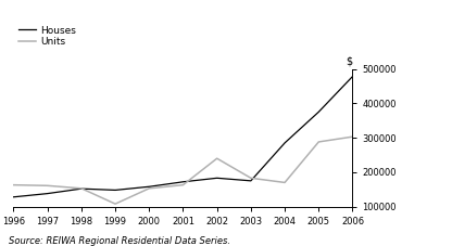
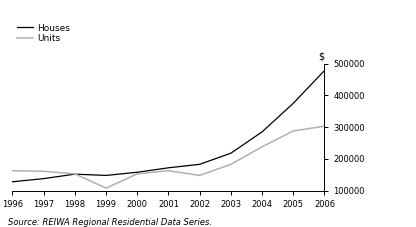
Units/2002: 240000 -> 148000
Houses/2003: 175000 -> 218000
Units/2004: 170000 -> 238000
